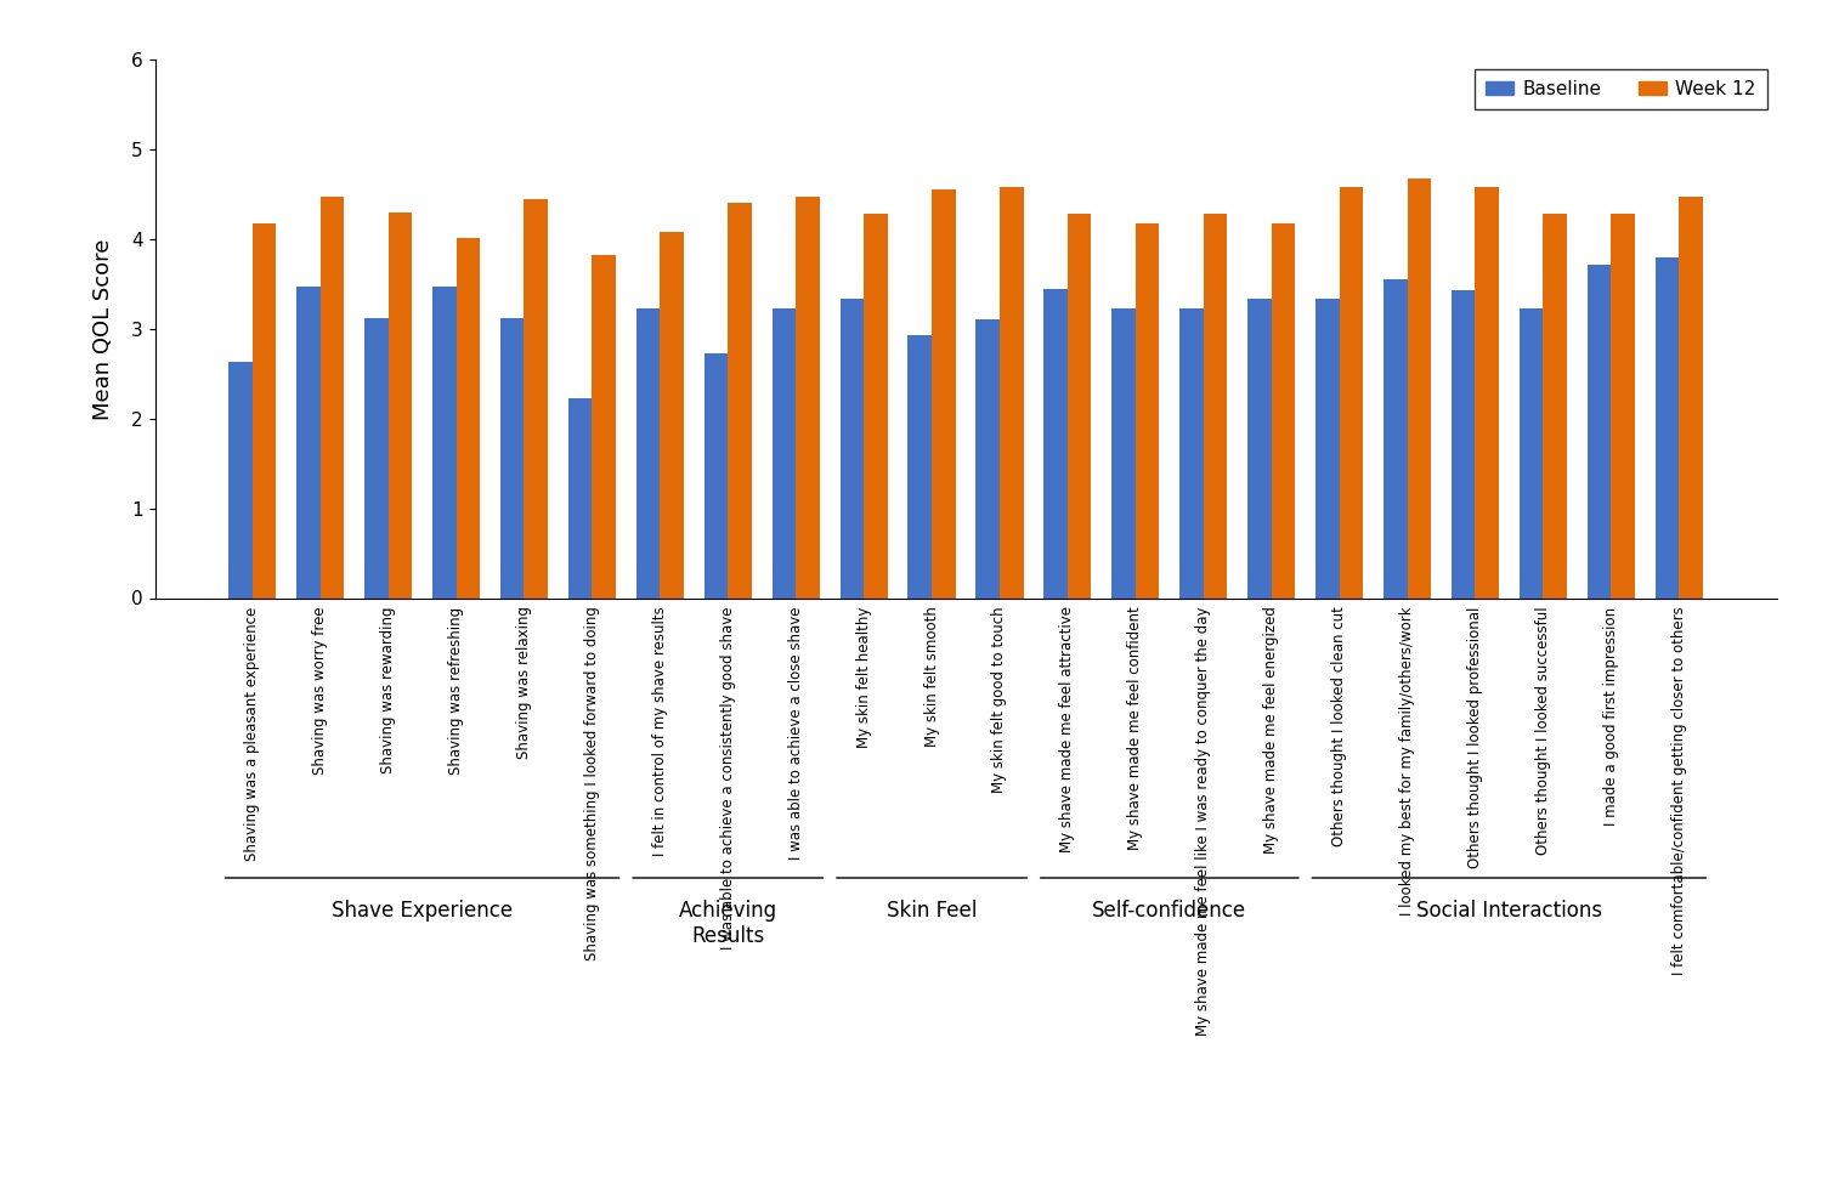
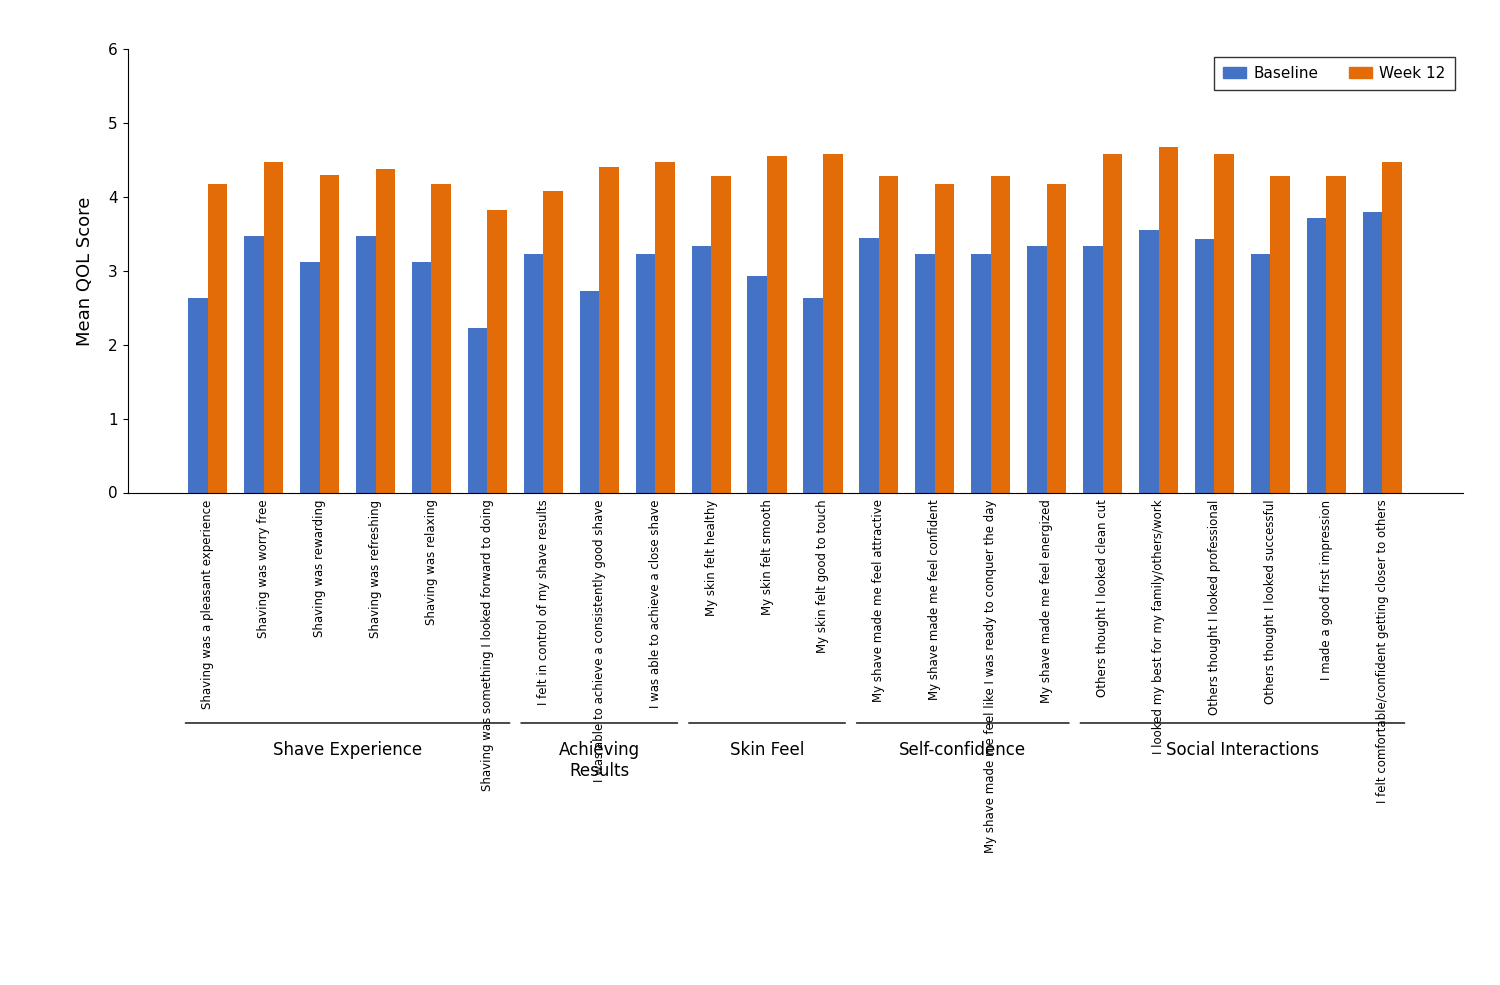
Week 12/Shaving was refreshing: 4.02 -> 4.38
Week 12/Shaving was relaxing: 4.44 -> 4.18
Baseline/My skin felt good to touch: 3.10 -> 2.63
